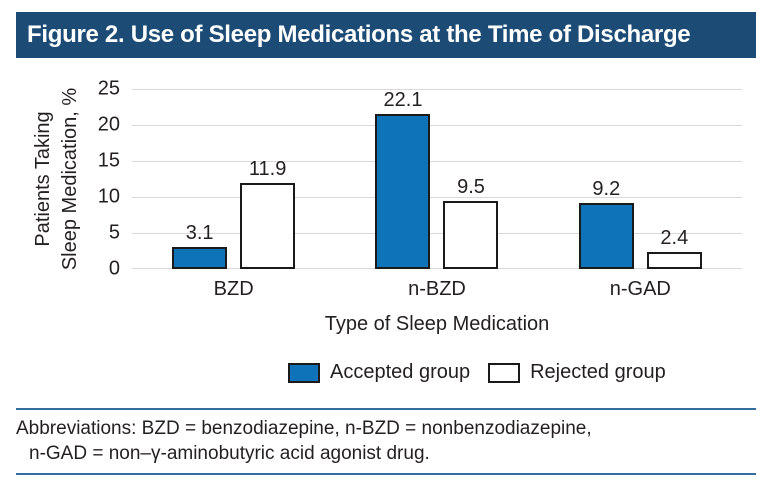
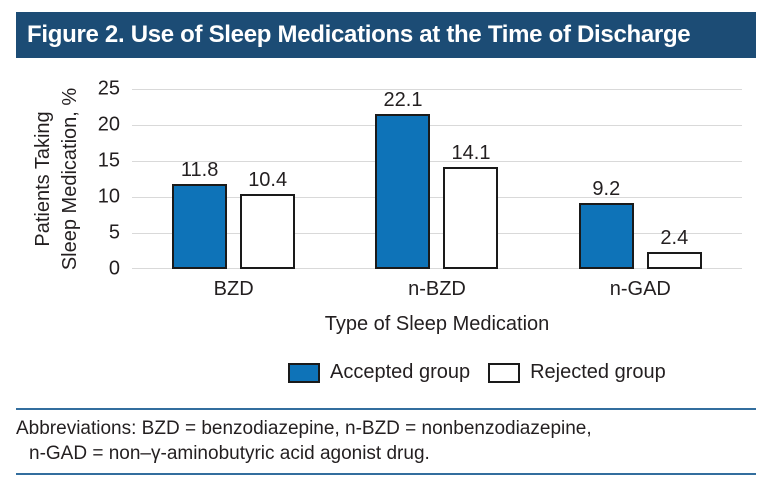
Accepted group/BZD: 3.1 -> 11.8
Rejected group/BZD: 11.9 -> 10.4
Rejected group/n-BZD: 9.5 -> 14.1
